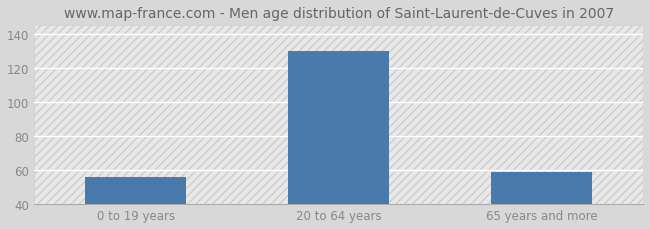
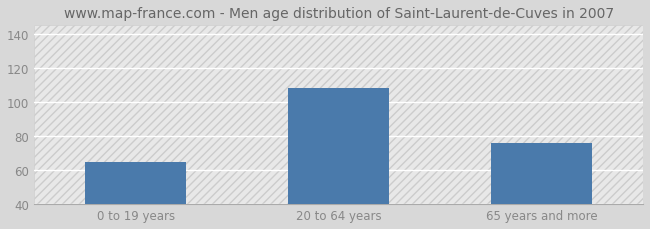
0 to 19 years: 56 -> 65
20 to 64 years: 130 -> 108
65 years and more: 59 -> 76
